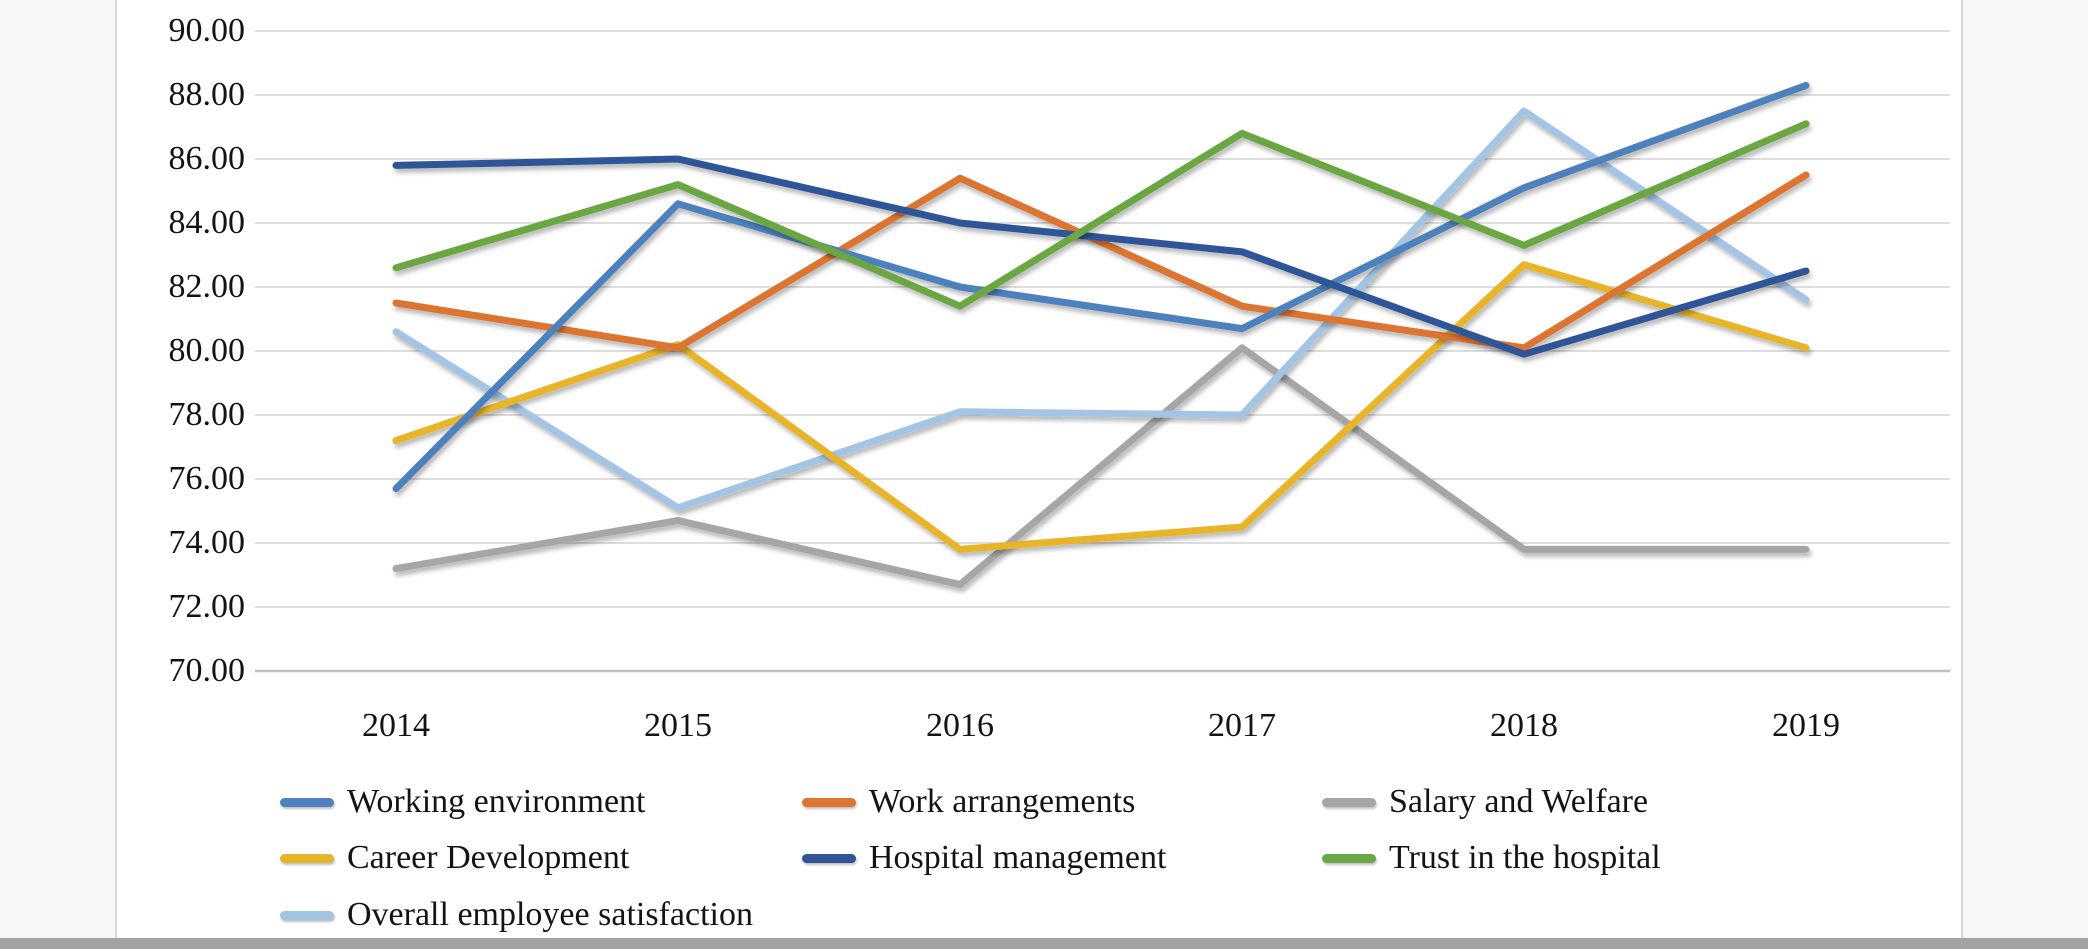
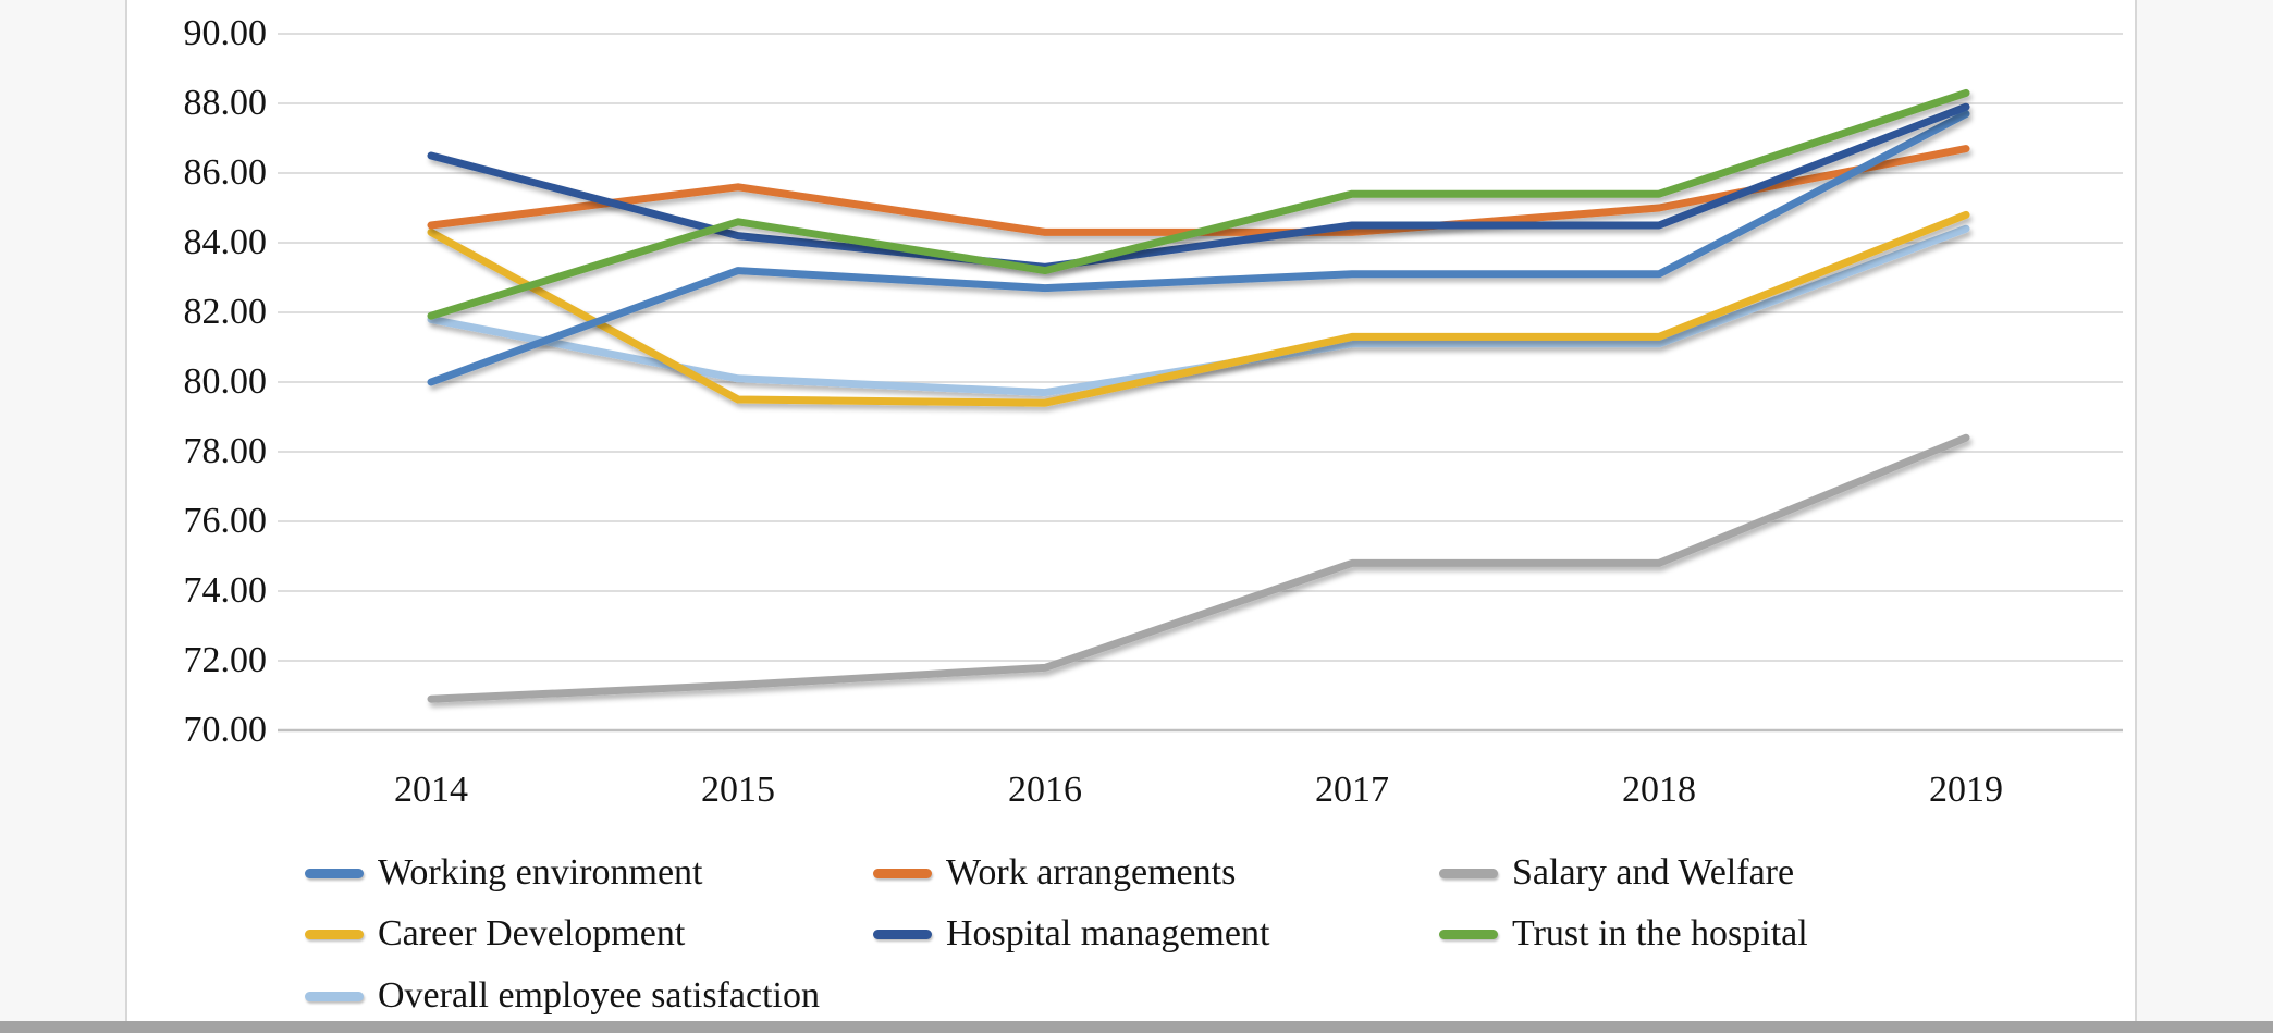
Working environment/2014: 75.7 -> 80.0
Work arrangements/2014: 81.5 -> 84.5
Salary and Welfare/2014: 73.2 -> 70.9
Career Development/2014: 77.2 -> 84.3
Hospital management/2014: 85.8 -> 86.5
Trust in the hospital/2014: 82.6 -> 81.9
Overall employee satisfaction/2014: 80.6 -> 81.8
Working environment/2015: 84.6 -> 83.2
Work arrangements/2015: 80.1 -> 85.6
Salary and Welfare/2015: 74.7 -> 71.3
Career Development/2015: 80.2 -> 79.5
Hospital management/2015: 86.0 -> 84.2
Trust in the hospital/2015: 85.2 -> 84.6
Overall employee satisfaction/2015: 75.1 -> 80.1
Working environment/2016: 82.0 -> 82.7
Work arrangements/2016: 85.4 -> 84.3
Salary and Welfare/2016: 72.7 -> 71.8
Career Development/2016: 73.8 -> 79.4
Hospital management/2016: 84.0 -> 83.3
Trust in the hospital/2016: 81.4 -> 83.2
Overall employee satisfaction/2016: 78.1 -> 79.7
Working environment/2017: 80.7 -> 83.1
Work arrangements/2017: 81.4 -> 84.3
Salary and Welfare/2017: 80.1 -> 74.8
Career Development/2017: 74.5 -> 81.3
Hospital management/2017: 83.1 -> 84.5
Trust in the hospital/2017: 86.8 -> 85.4
Overall employee satisfaction/2017: 78.0 -> 81.1
Working environment/2018: 85.1 -> 83.1
Work arrangements/2018: 80.1 -> 85.0
Salary and Welfare/2018: 73.8 -> 74.8
Career Development/2018: 82.7 -> 81.3
Hospital management/2018: 79.9 -> 84.5
Trust in the hospital/2018: 83.3 -> 85.4
Overall employee satisfaction/2018: 87.5 -> 81.1
Working environment/2019: 88.3 -> 87.7
Work arrangements/2019: 85.5 -> 86.7
Salary and Welfare/2019: 73.8 -> 78.4
Career Development/2019: 80.1 -> 84.8
Hospital management/2019: 82.5 -> 87.9
Trust in the hospital/2019: 87.1 -> 88.3
Overall employee satisfaction/2019: 81.6 -> 84.4
